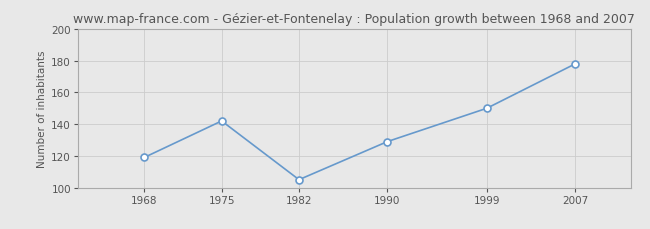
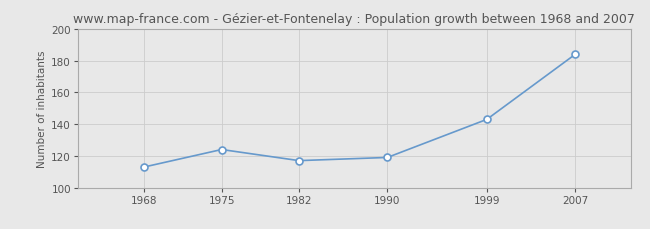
1968: 119 -> 113
1975: 142 -> 124
1982: 105 -> 117
1990: 129 -> 119
1999: 150 -> 143
2007: 178 -> 184
